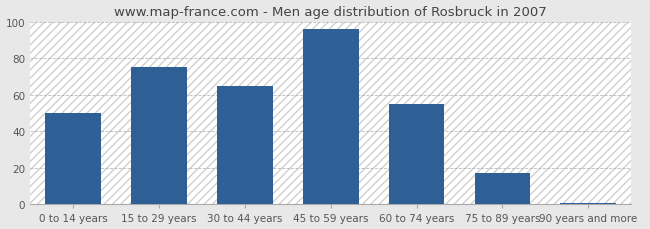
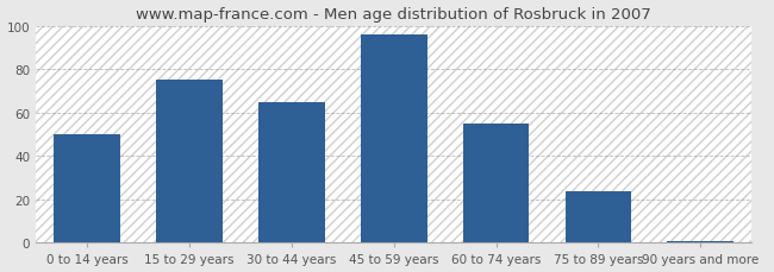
75 to 89 years: 17 -> 24
